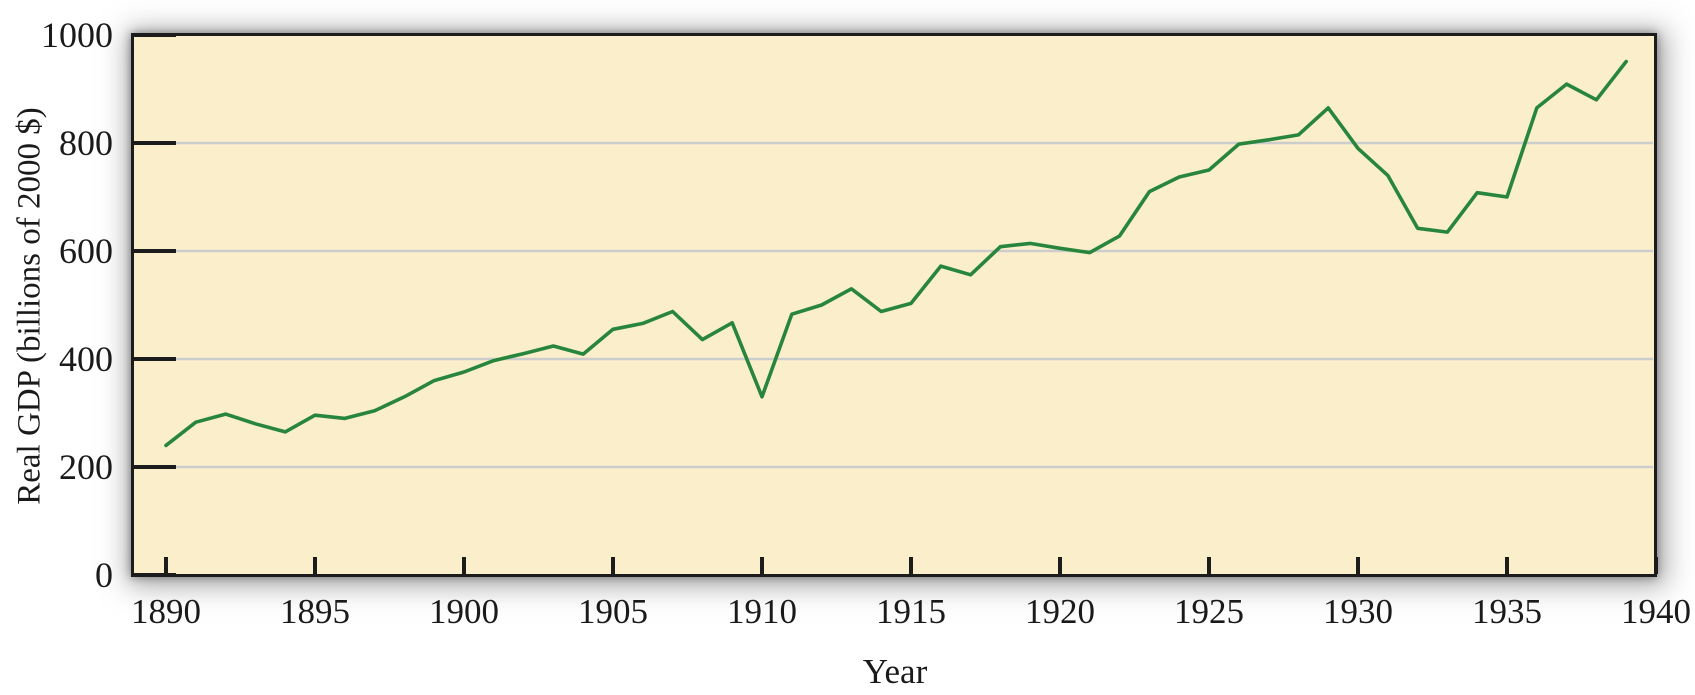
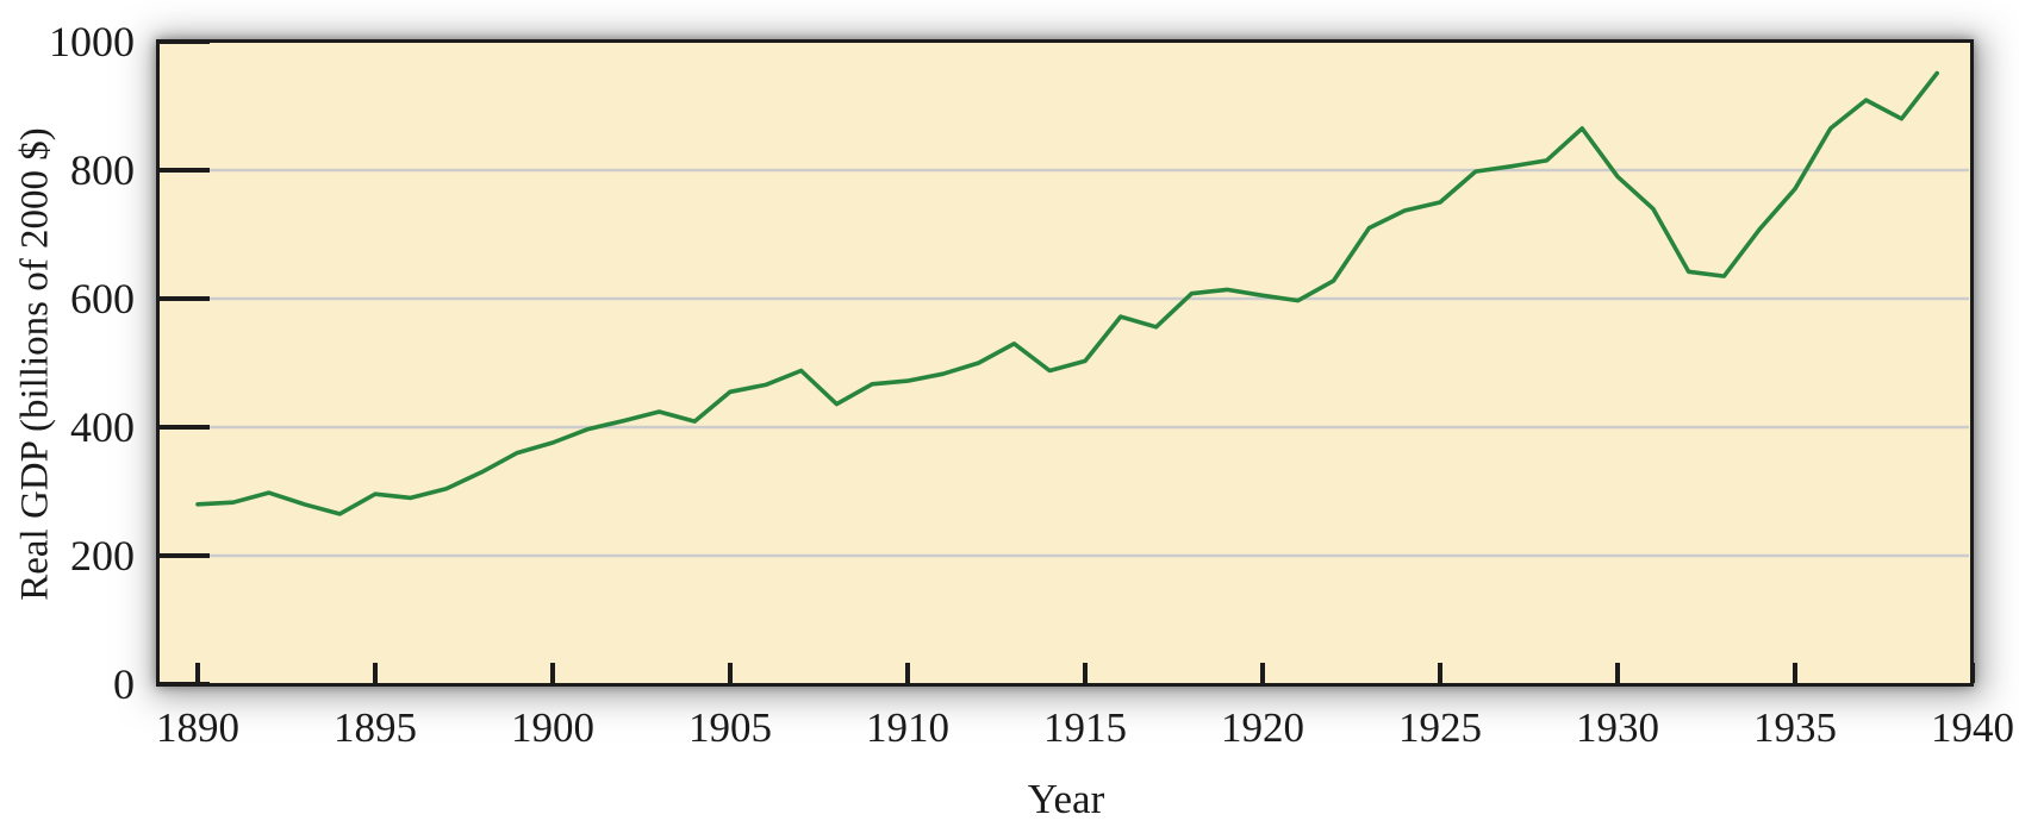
1890: 240 -> 280
1910: 330 -> 470
1935: 700 -> 770
